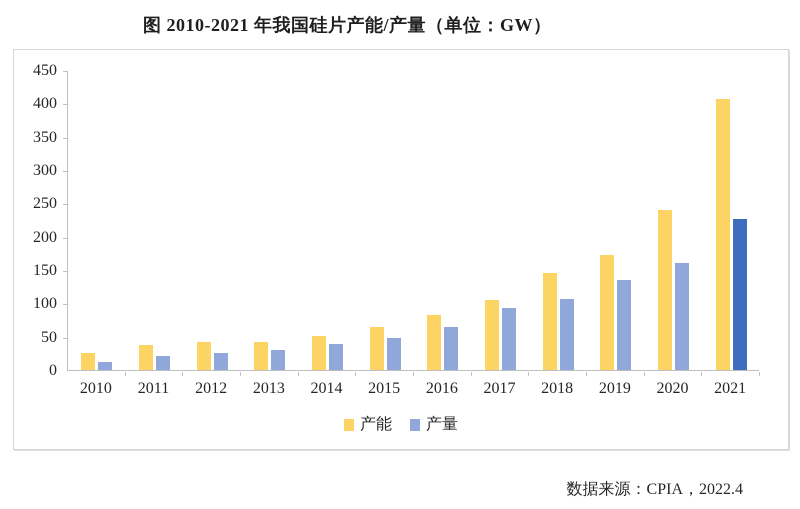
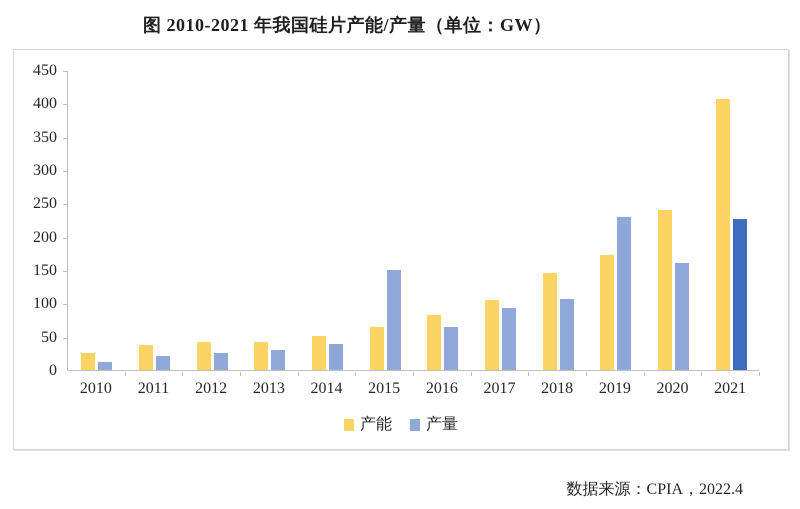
产量/2015: 50 -> 150
产量/2019: 140 -> 230
